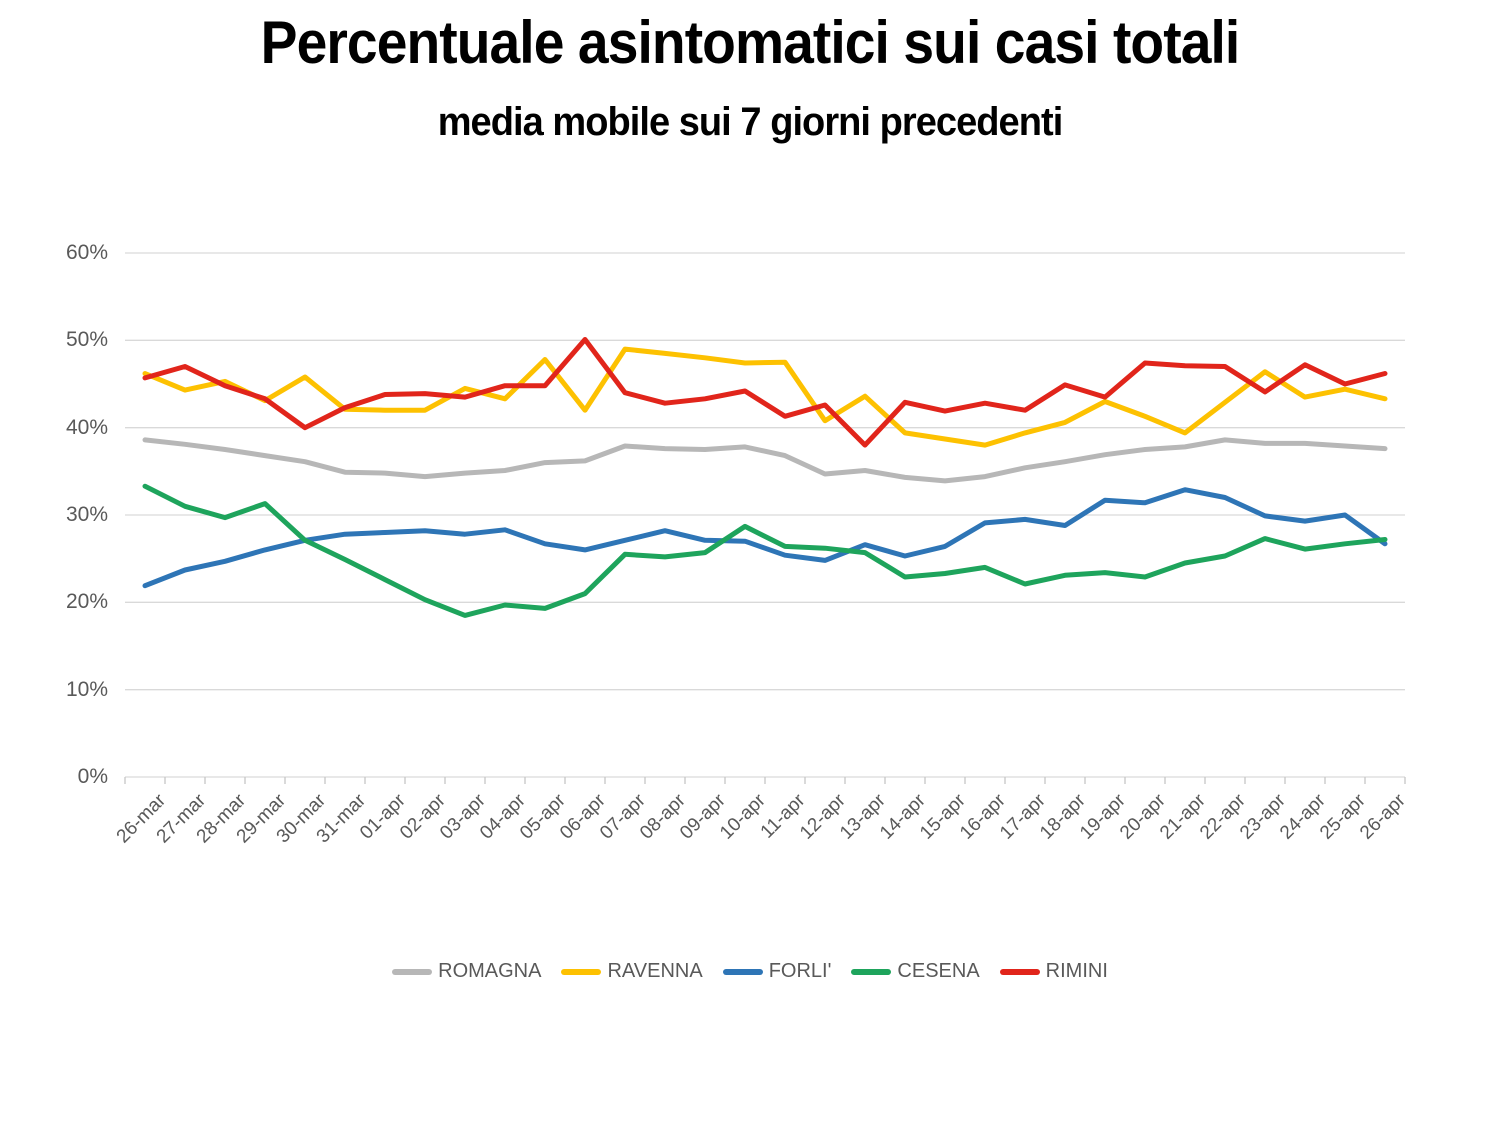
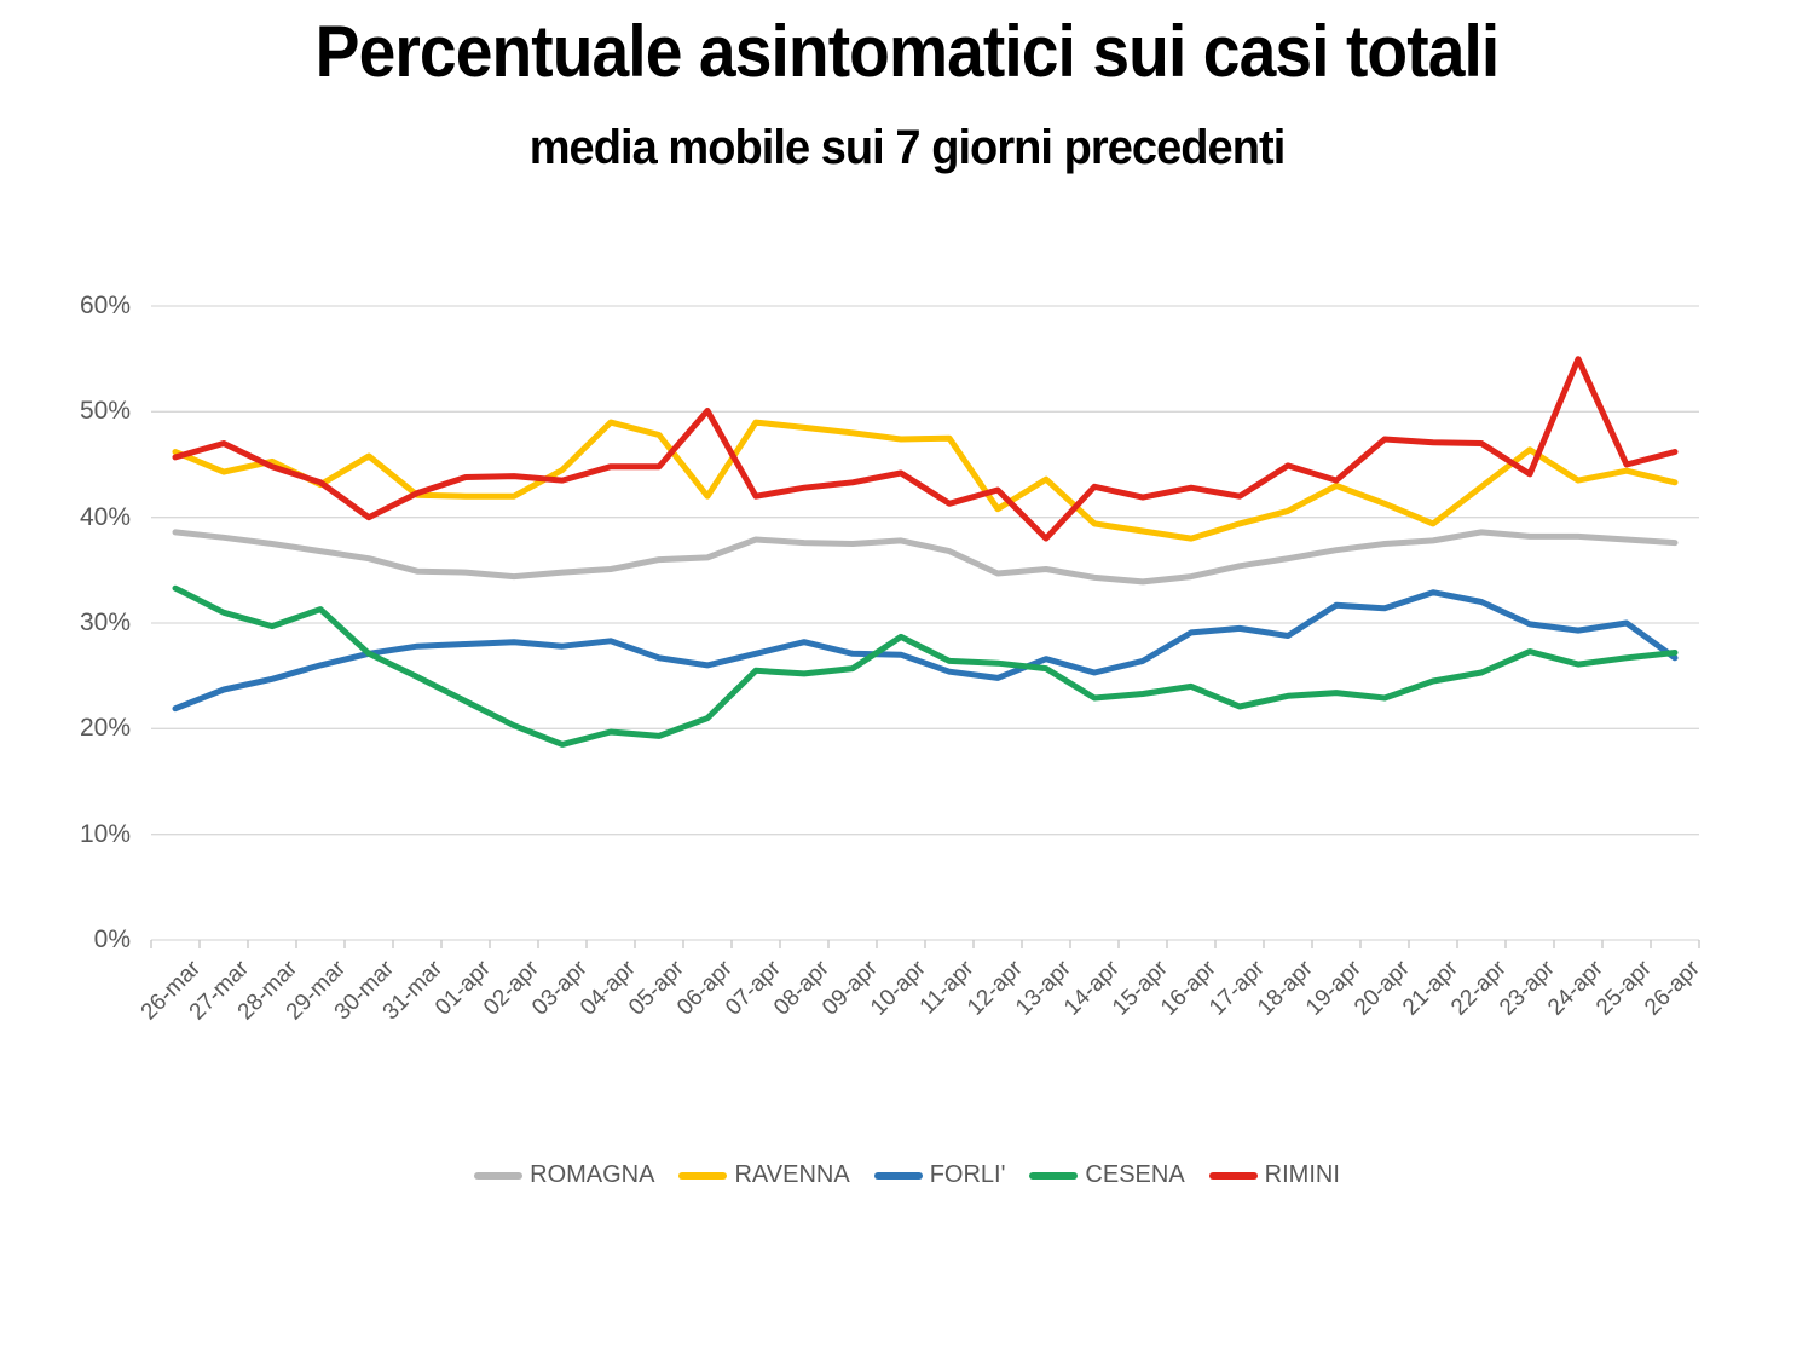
RAVENNA/04-apr: 43% -> 49%
RIMINI/07-apr: 44% -> 42%
RIMINI/24-apr: 47% -> 55%
